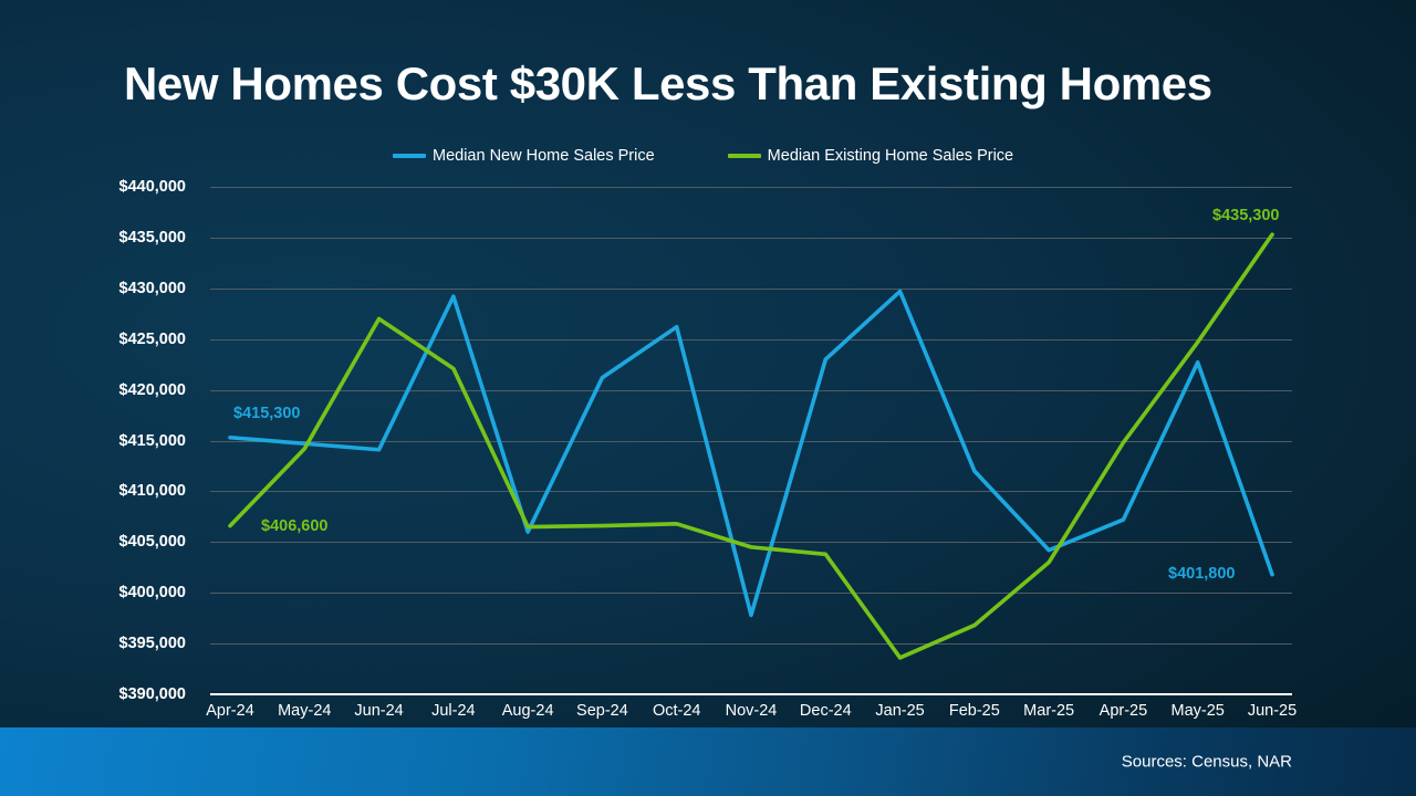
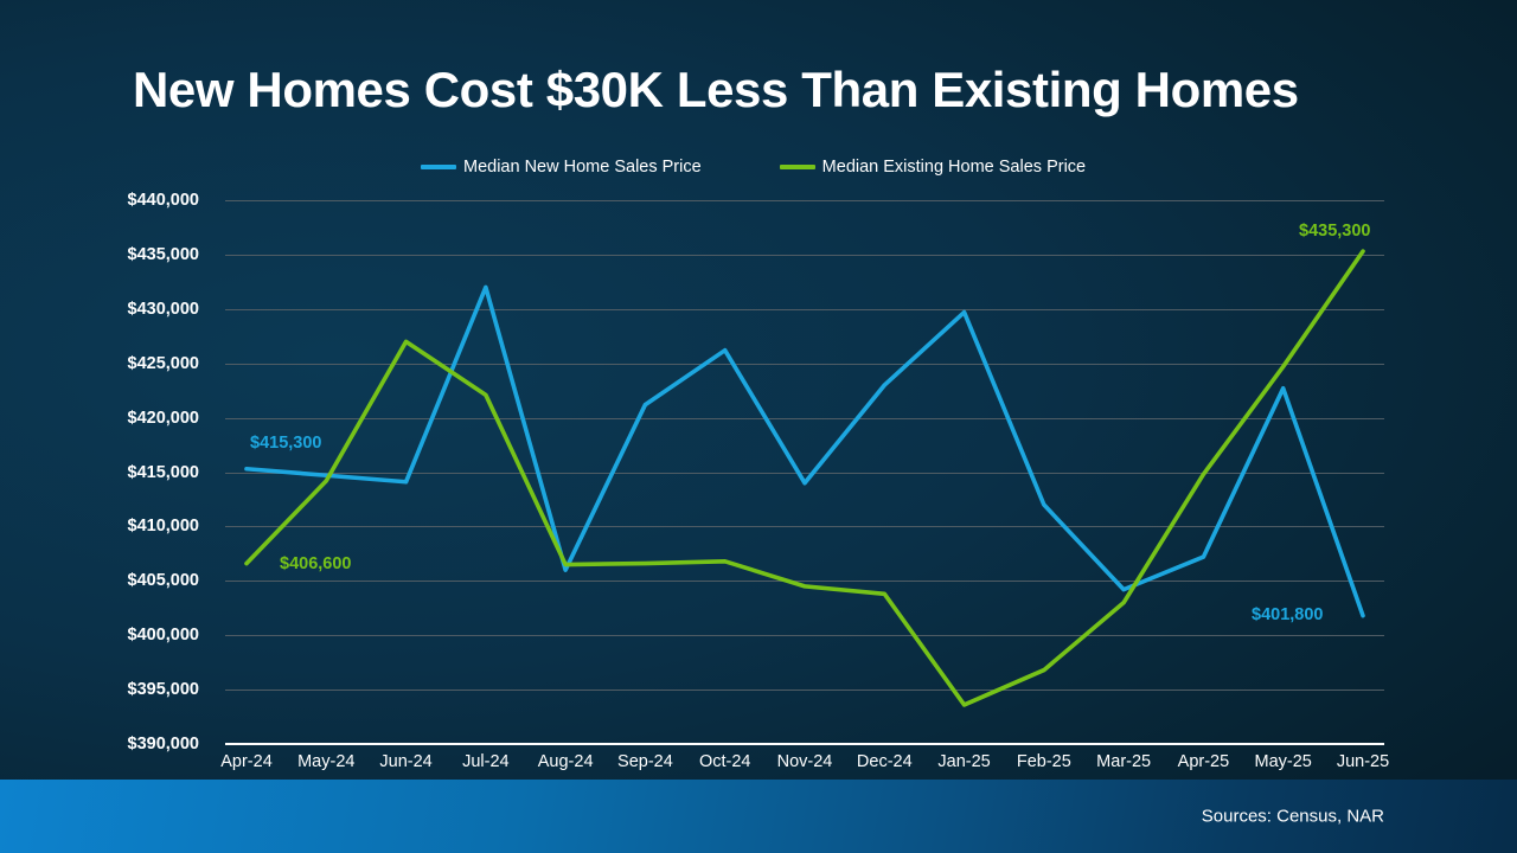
Median New Home Sales Price/Jul-24: $429000 -> $432000
Median New Home Sales Price/Nov-24: $398000 -> $414000
